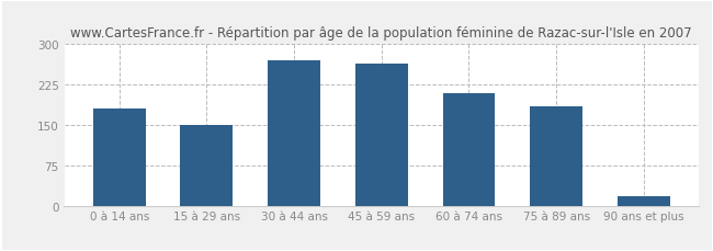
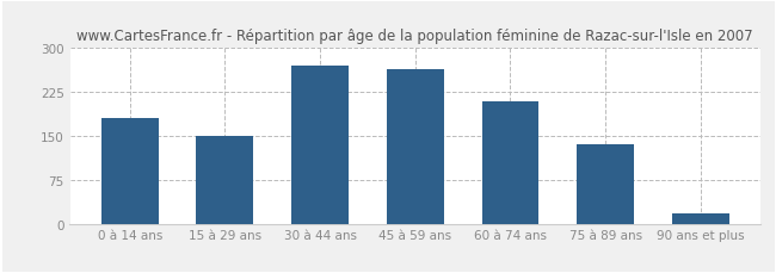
75 à 89 ans: 185 -> 135
